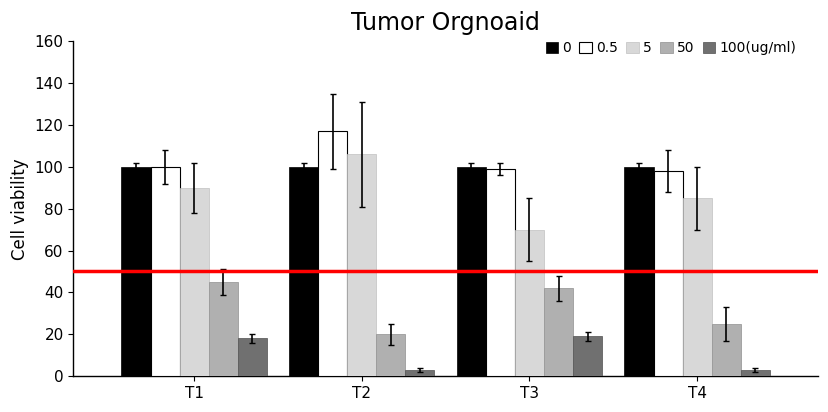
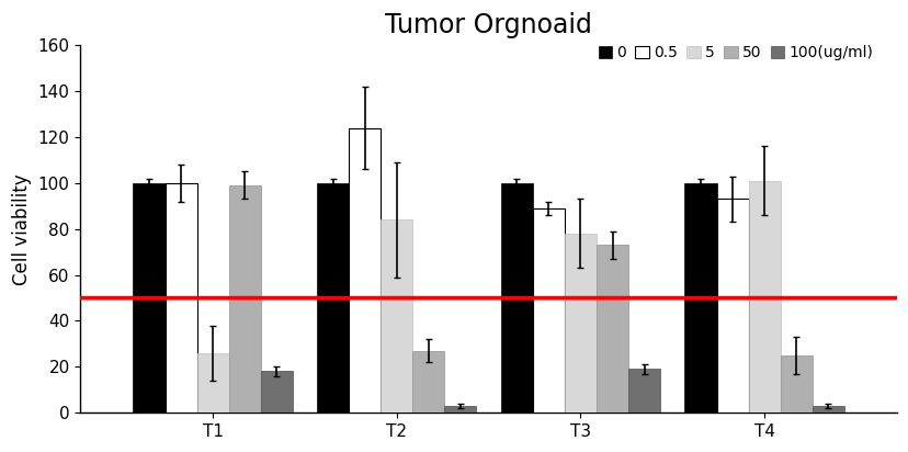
5/T1: 90 -> 26
50/T1: 45 -> 99
0.5/T2: 117 -> 124
5/T2: 106 -> 84
50/T2: 20 -> 27
0.5/T3: 99 -> 89
5/T3: 70 -> 78
50/T3: 42 -> 73
0.5/T4: 98 -> 93
5/T4: 85 -> 101
